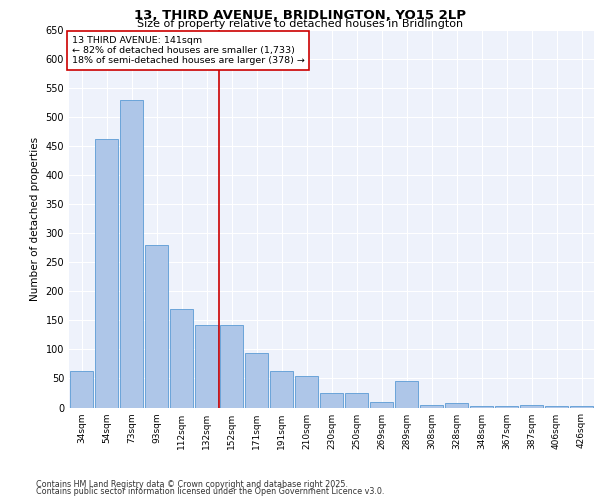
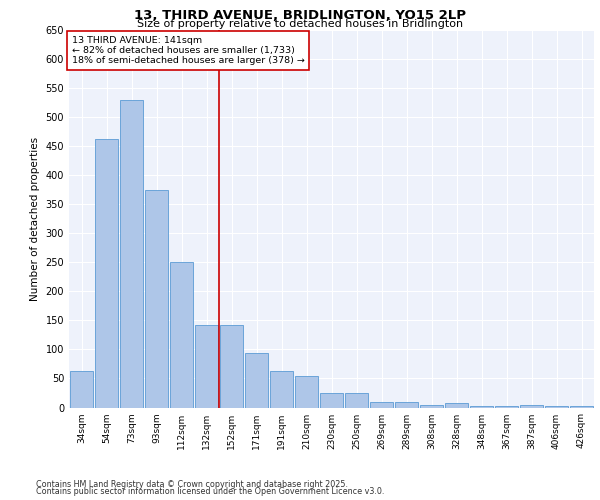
93sqm: 280 -> 375
112sqm: 170 -> 250
289sqm: 46 -> 10
